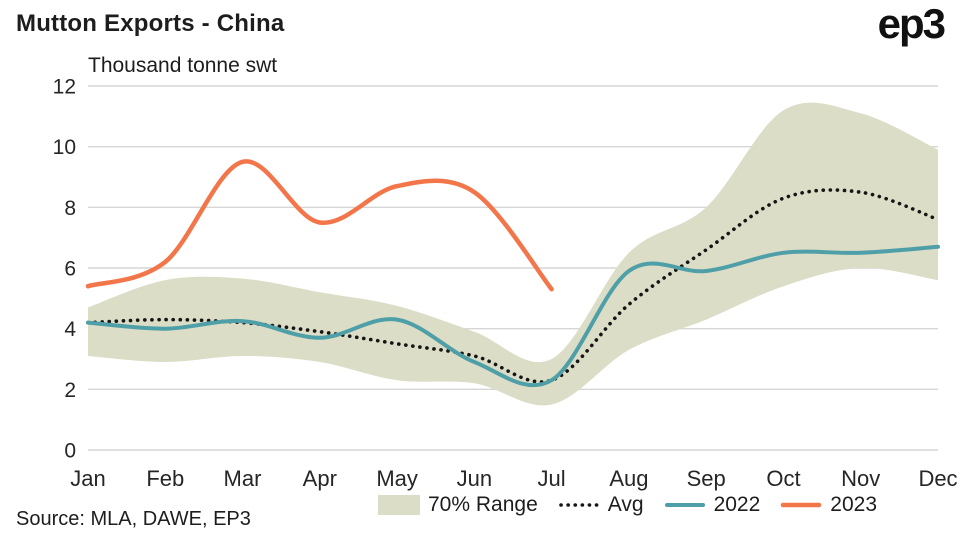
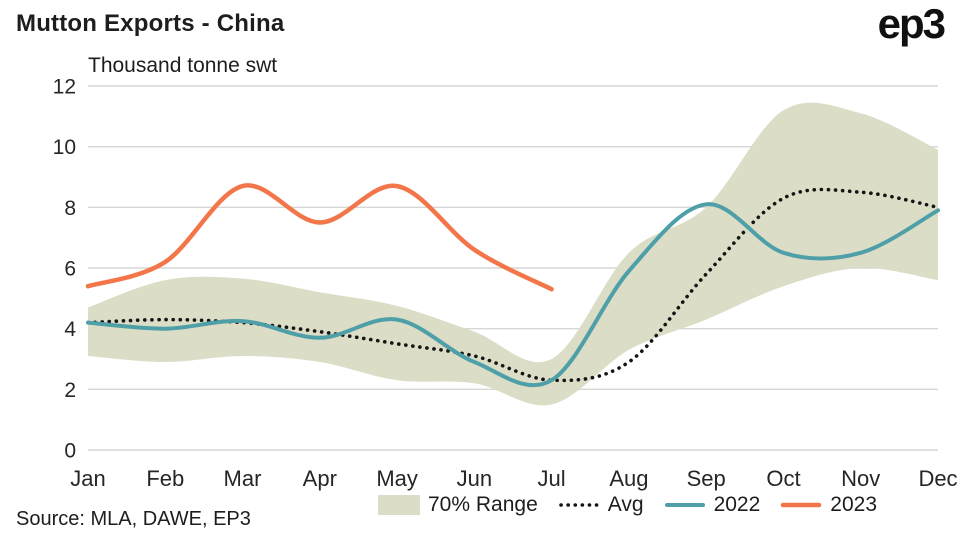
2023/Mar: 9.5 -> 8.7
2023/Jun: 8.5 -> 6.6
Avg/Aug: 4.8 -> 2.9
Avg/Sep: 6.6 -> 5.8
2022/Sep: 5.9 -> 8.1
Avg/Dec: 7.6 -> 8.0
2022/Dec: 6.7 -> 7.9
